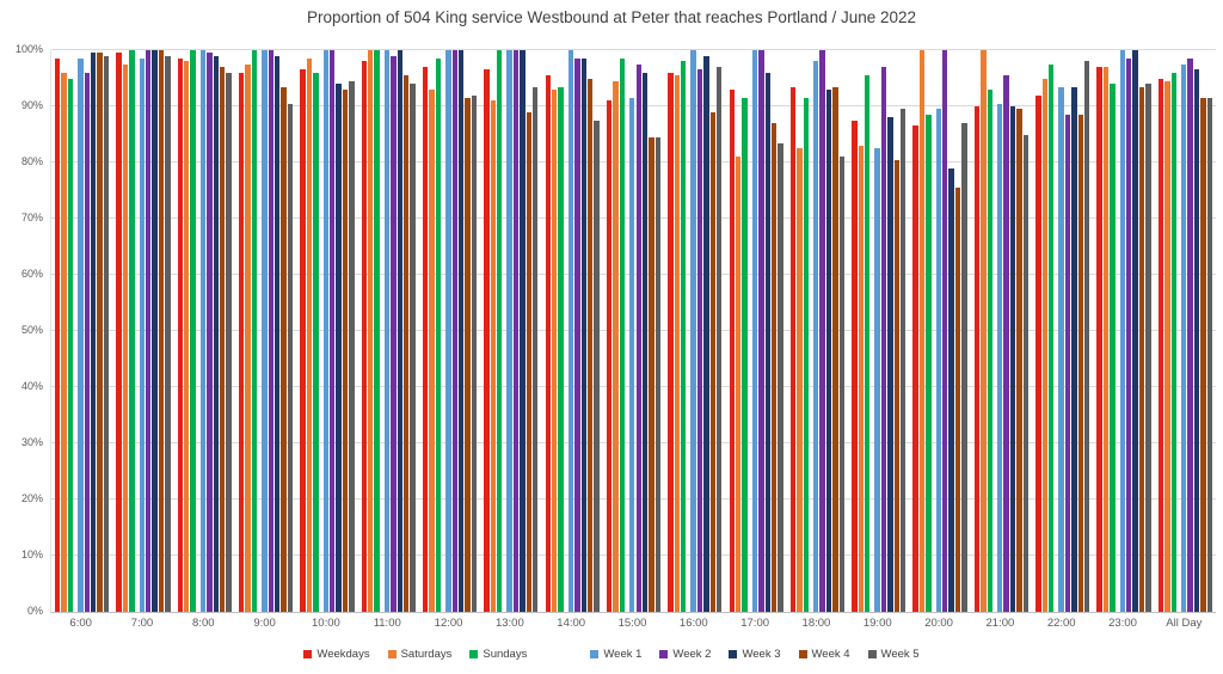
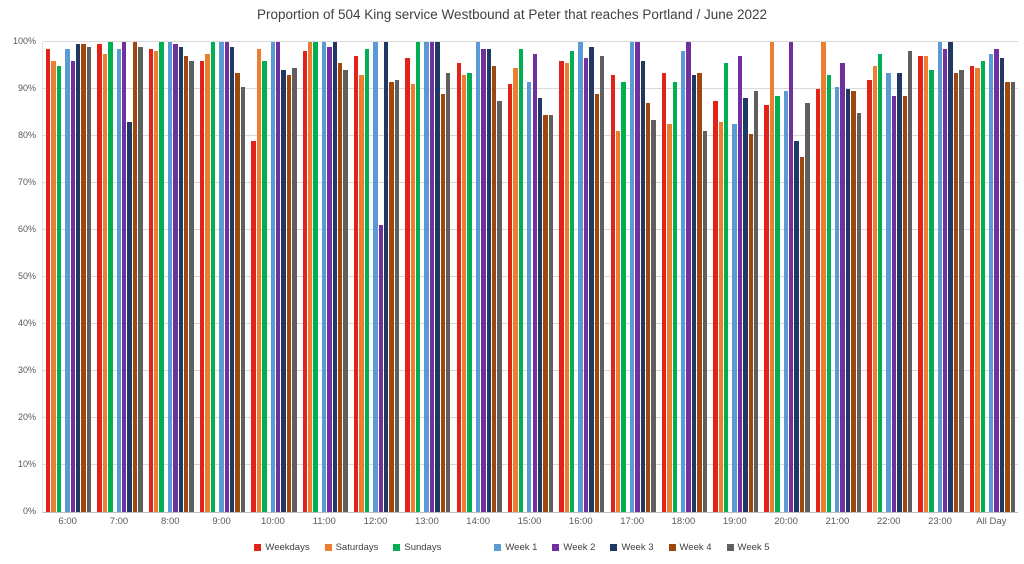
Week 3/7:00: 100% -> 83%
Weekdays/10:00: 96% -> 79%
Week 2/12:00: 100% -> 61%
Week 3/15:00: 96% -> 88%
